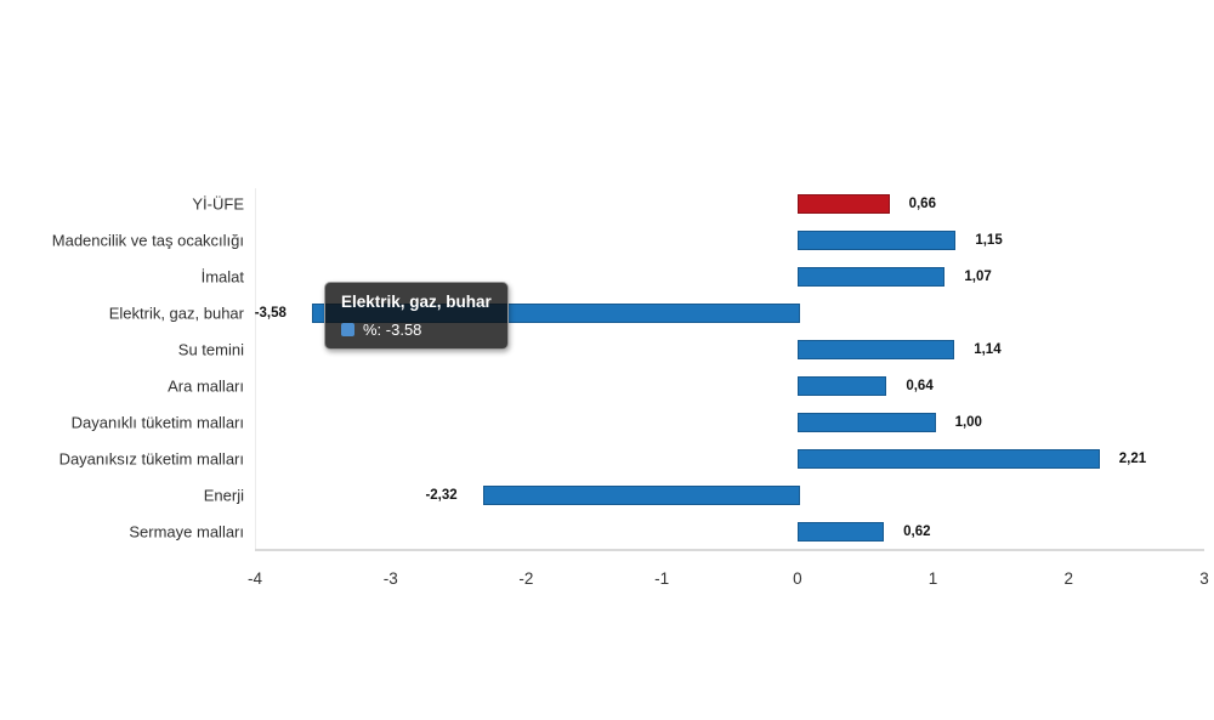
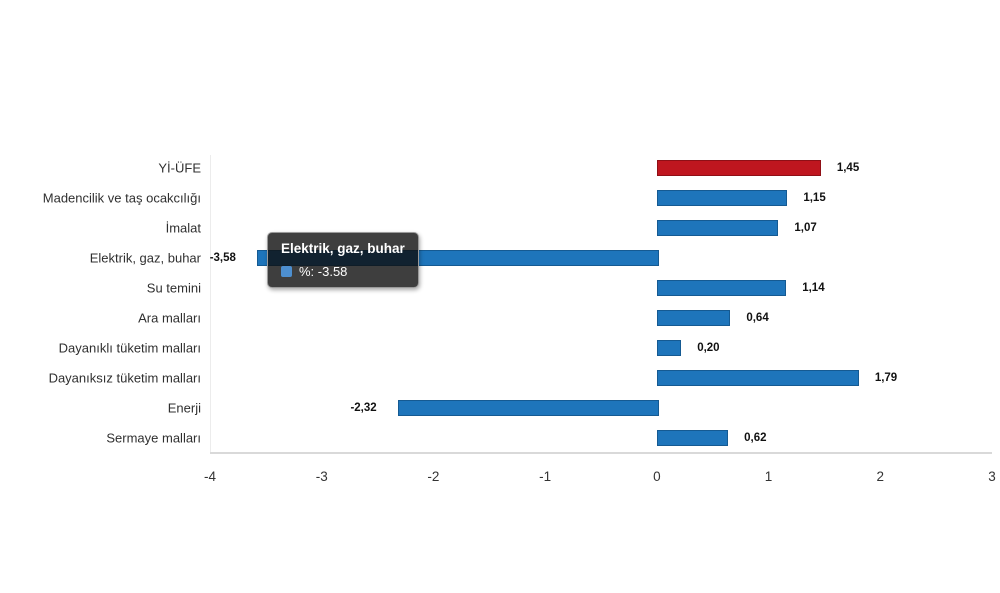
Yİ-ÜFE: 0,66 -> 1,45
Dayanıklı tüketim malları: 1,00 -> 0,20
Dayanıksız tüketim malları: 2,21 -> 1,79
